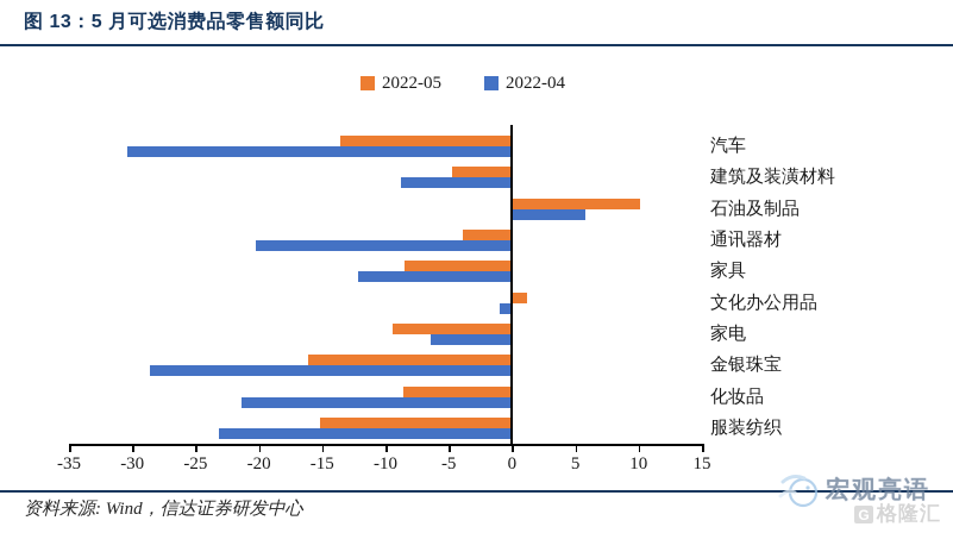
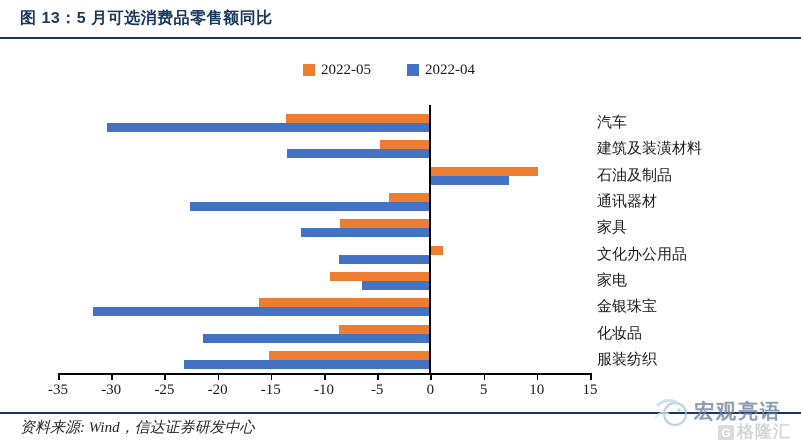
2022-04/建筑及装潢材料: -8.8 -> -13.5
2022-04/石油及制品: 5.8 -> 7.4
2022-04/通讯器材: -20.2 -> -22.6
2022-04/文化办公用品: -1.0 -> -8.6
2022-04/金银珠宝: -28.6 -> -31.7
